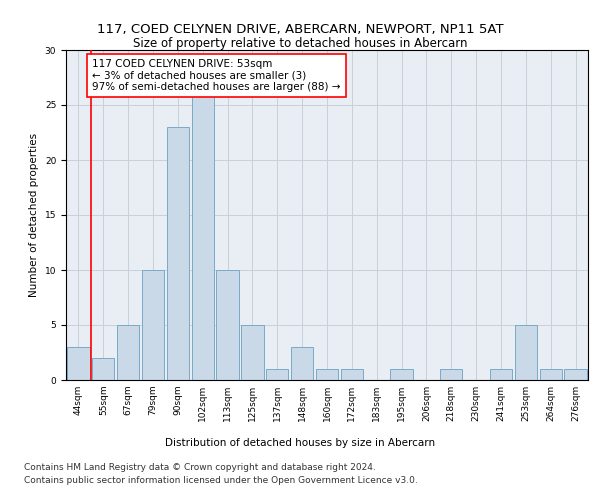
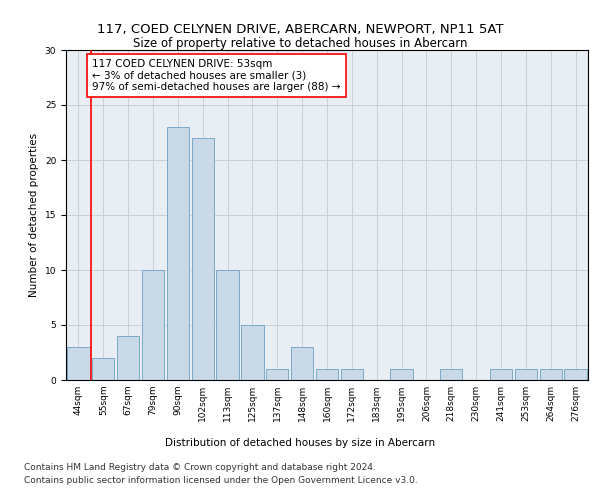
67sqm: 5 -> 4
102sqm: 26 -> 22
253sqm: 5 -> 1
